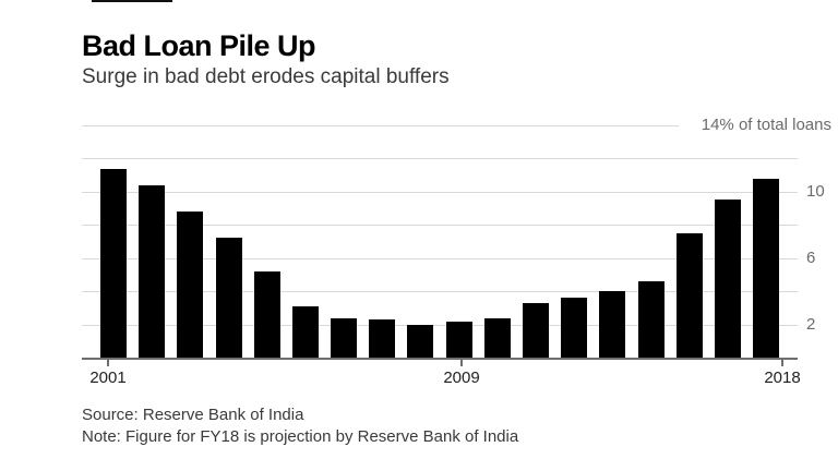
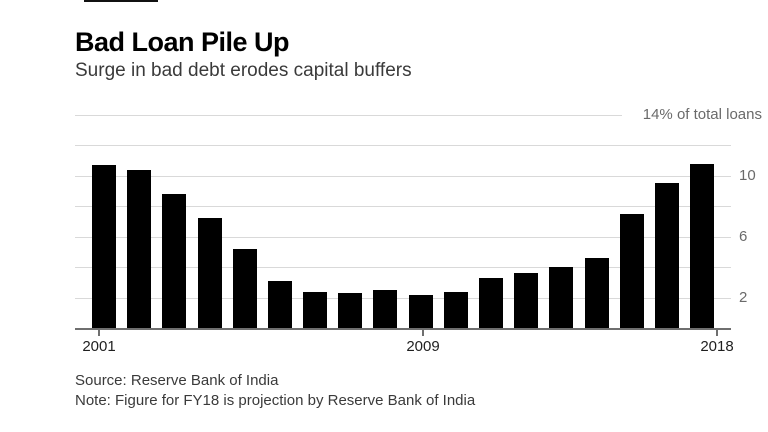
2001: 11.4 -> 10.7
2009: 2.0 -> 2.5
